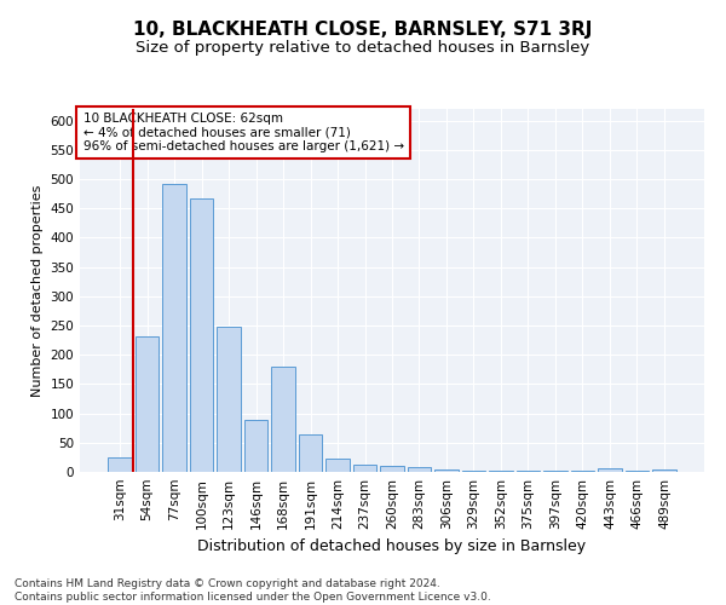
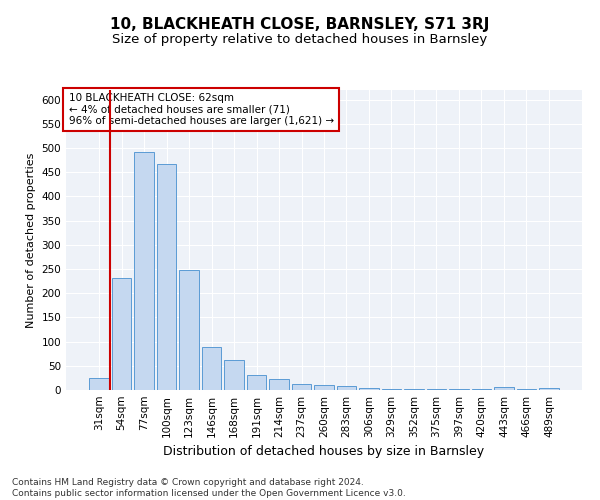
168sqm: 180 -> 62
191sqm: 65 -> 31
